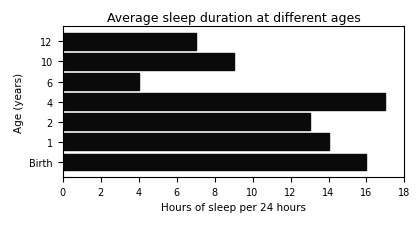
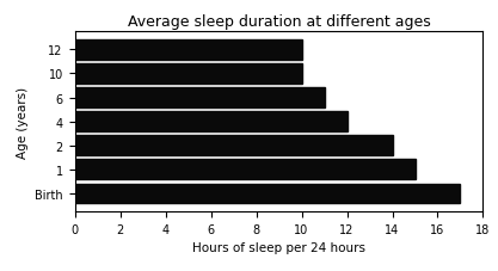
12: 7 -> 10
10: 9 -> 10
6: 4 -> 11
4: 17 -> 12
2: 13 -> 14
1: 14 -> 15
Birth: 16 -> 17
